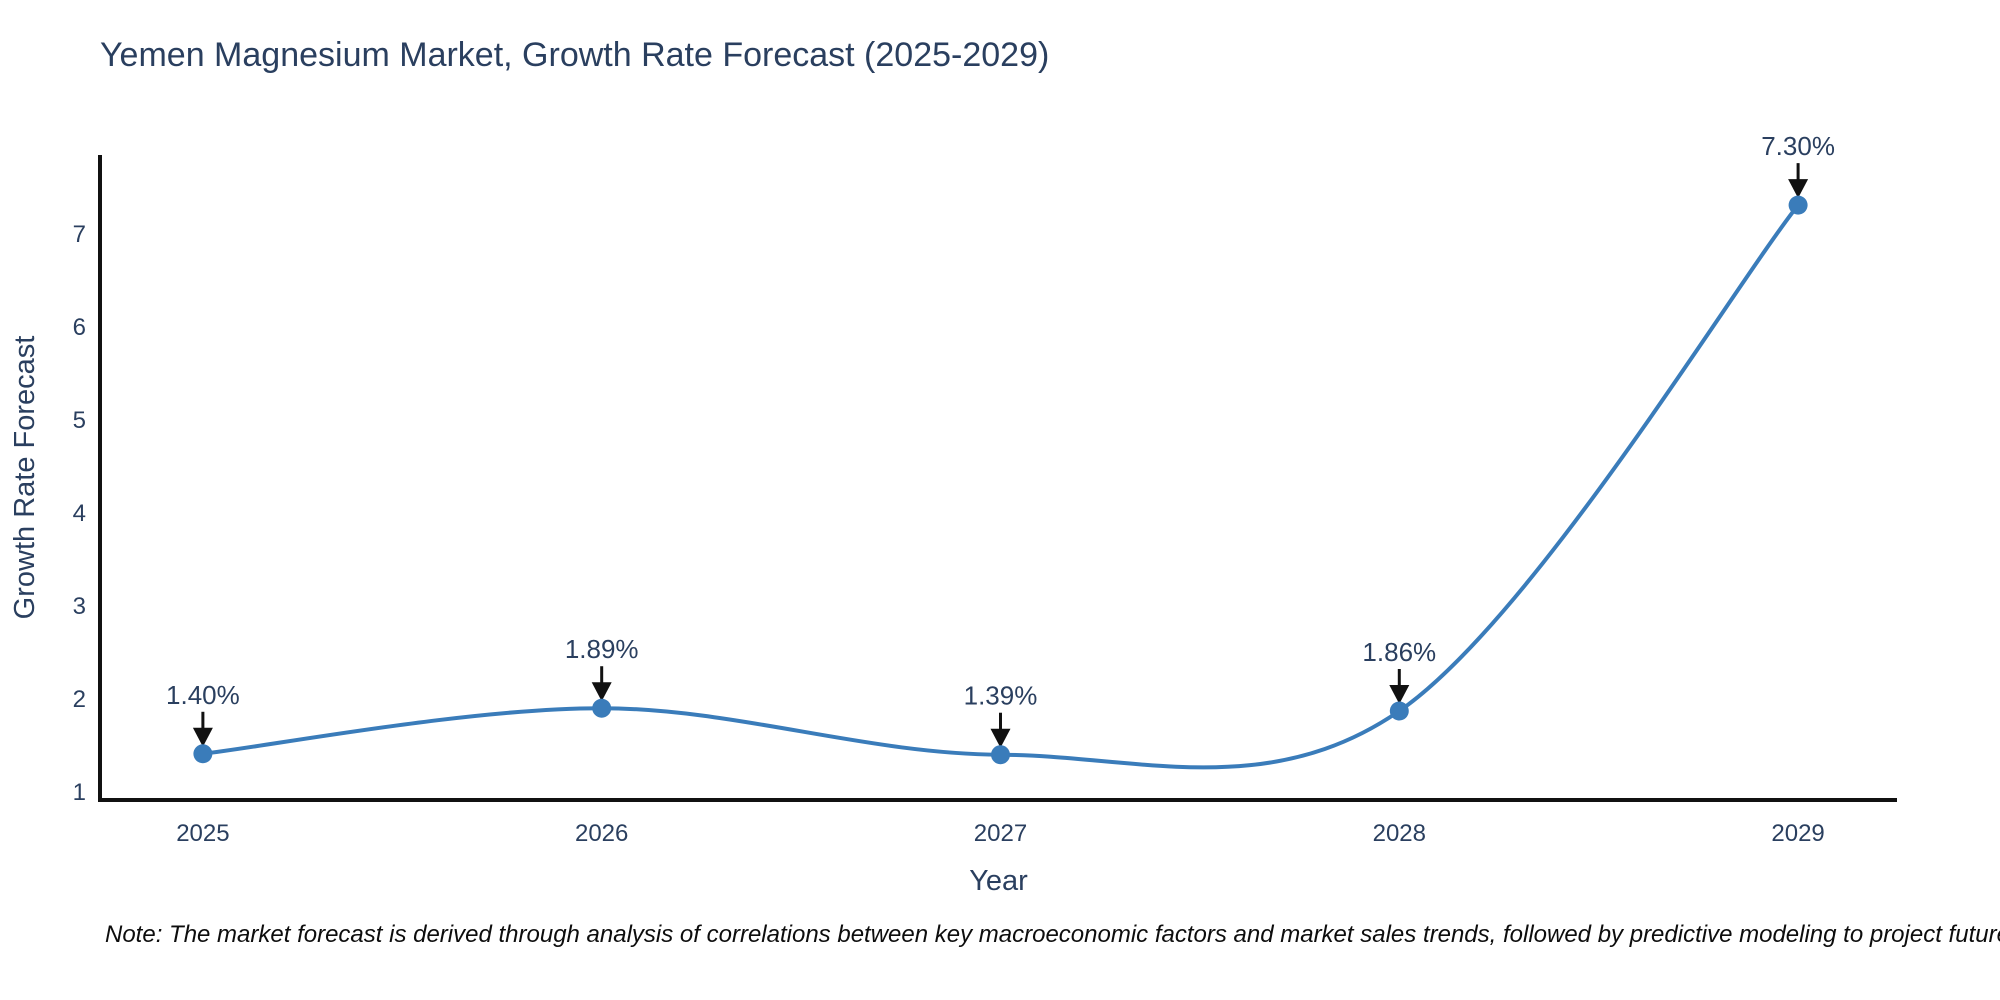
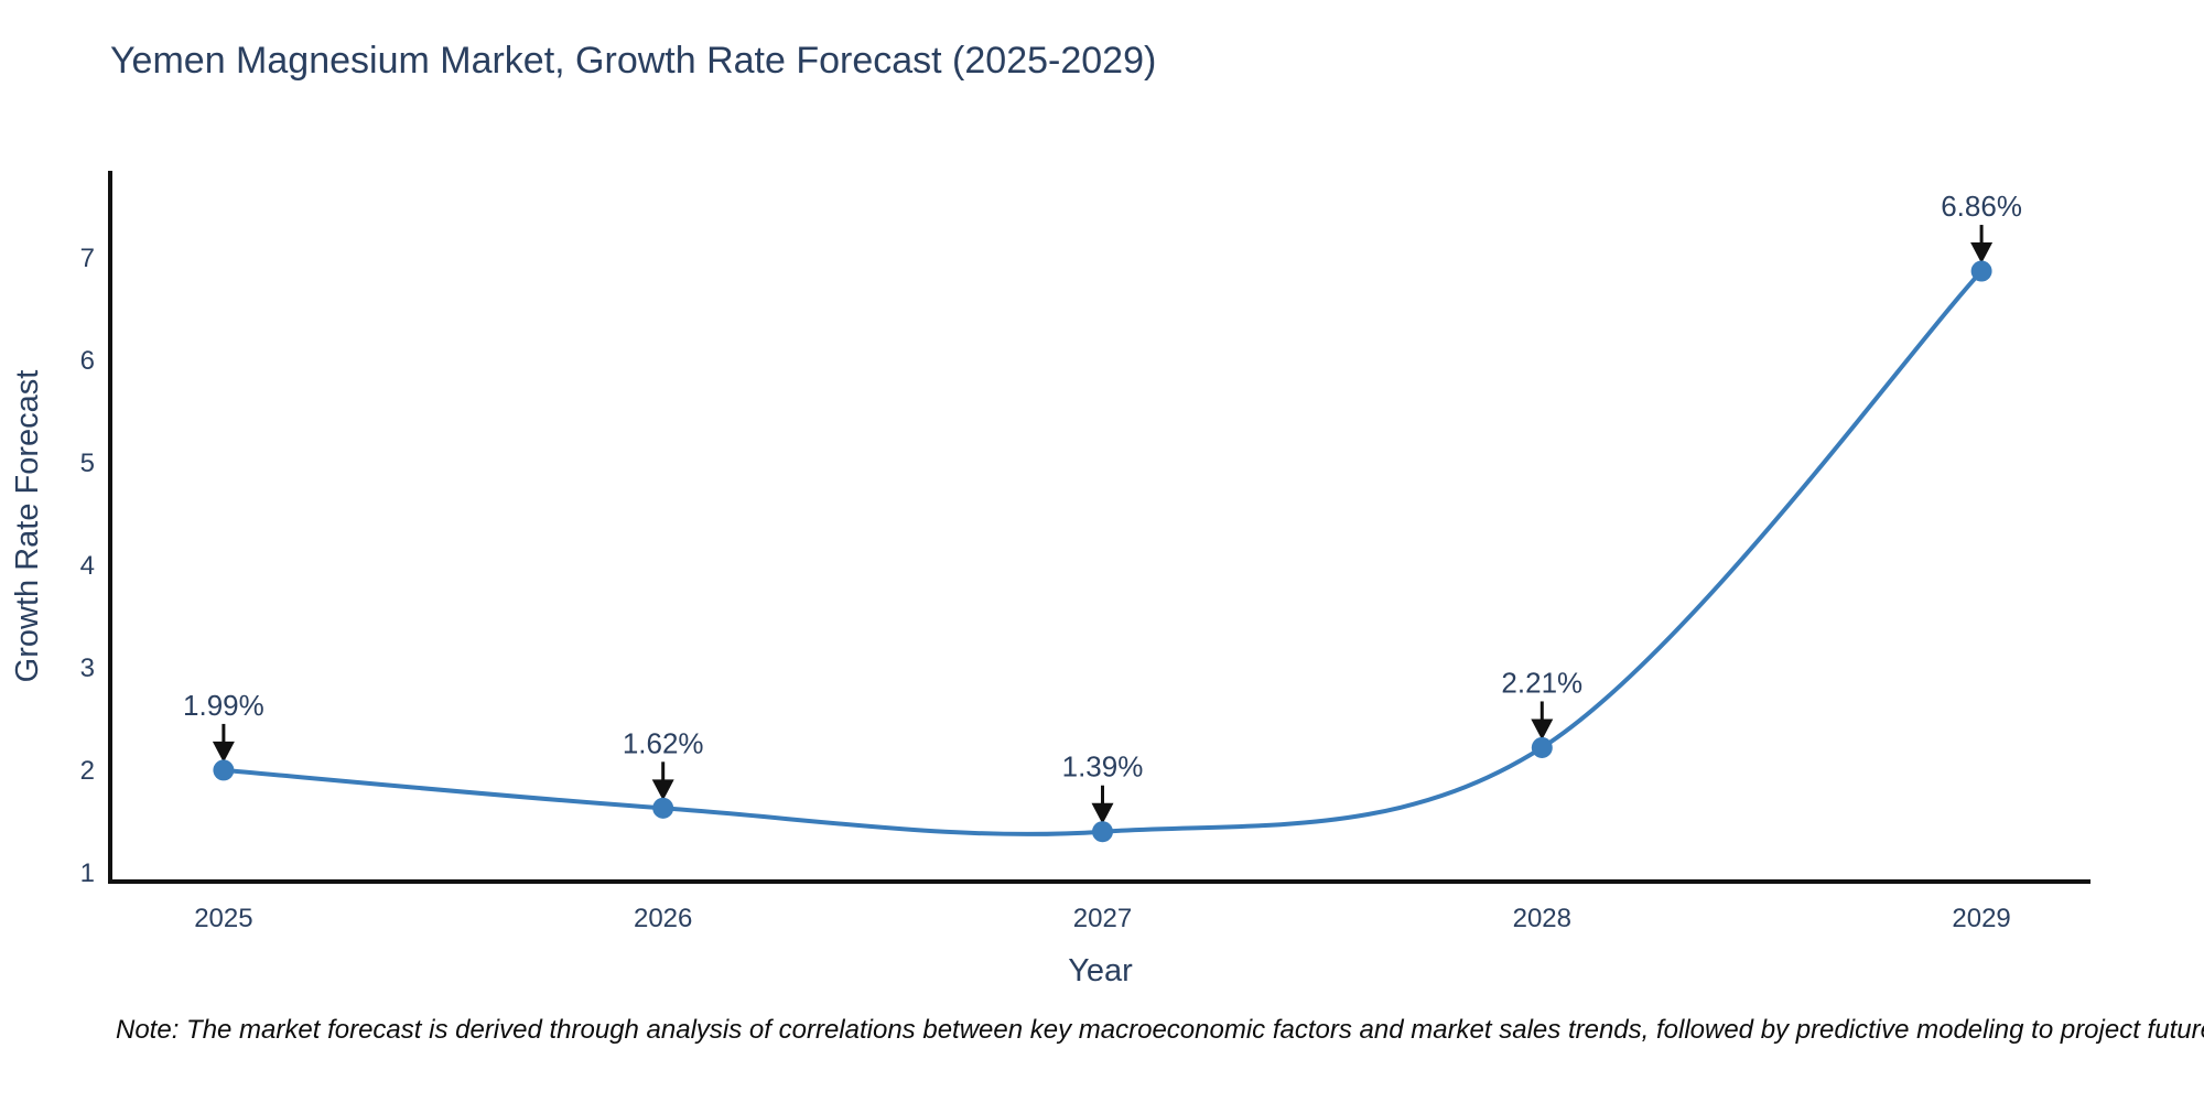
2025: 1.40% -> 1.99%
2026: 1.89% -> 1.62%
2028: 1.86% -> 2.21%
2029: 7.30% -> 6.86%
